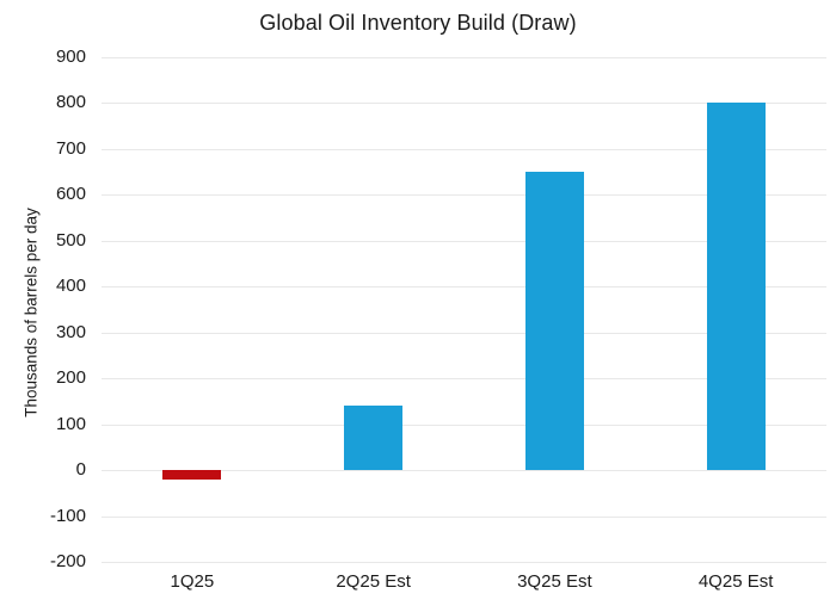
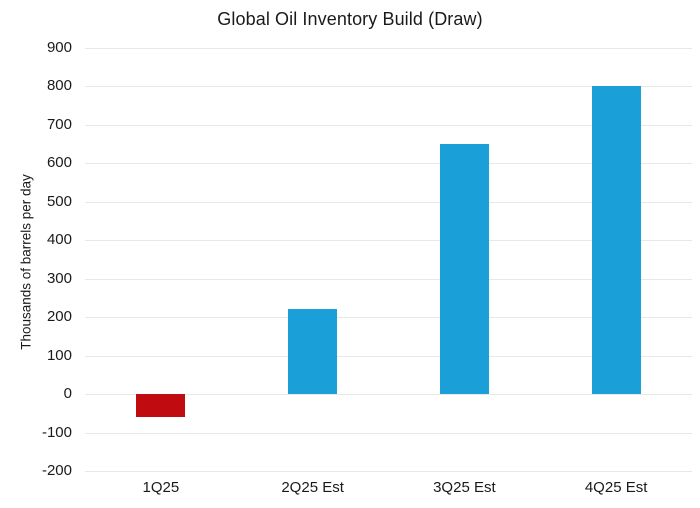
1Q25: -20 -> -60
2Q25 Est: 140 -> 220
